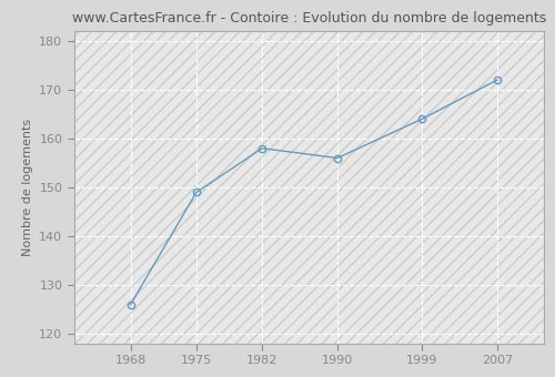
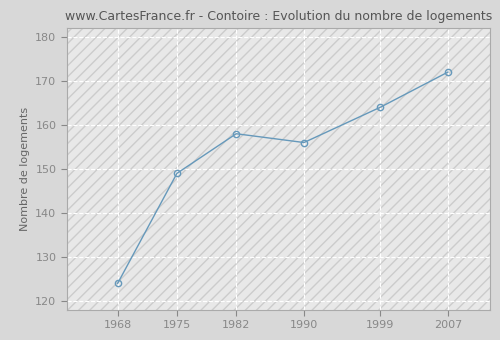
1968: 126 -> 124
